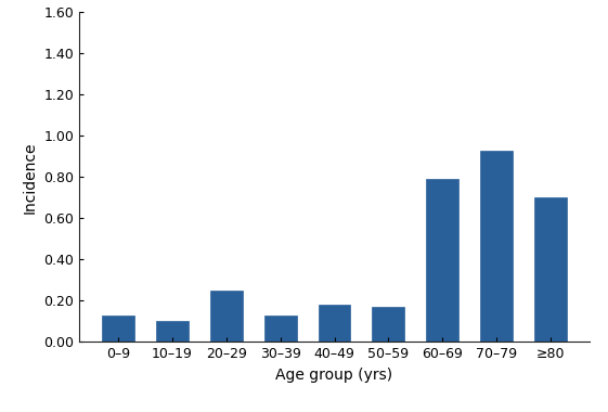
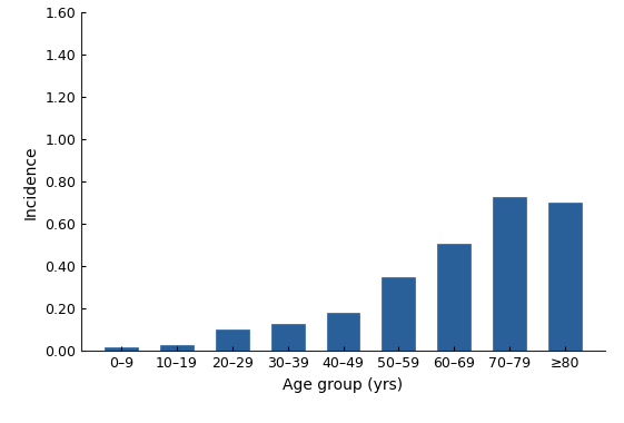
0–9: 0.13 -> 0.02
10–19: 0.10 -> 0.03
20–29: 0.25 -> 0.10
50–59: 0.17 -> 0.35
60–69: 0.79 -> 0.51
70–79: 0.93 -> 0.73
